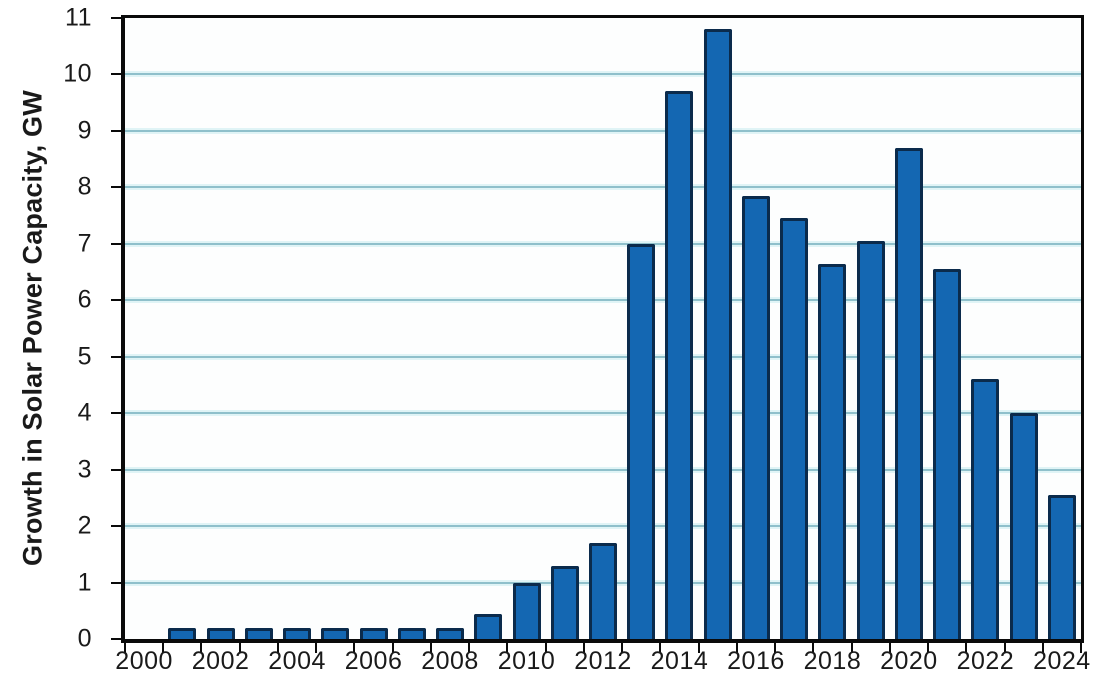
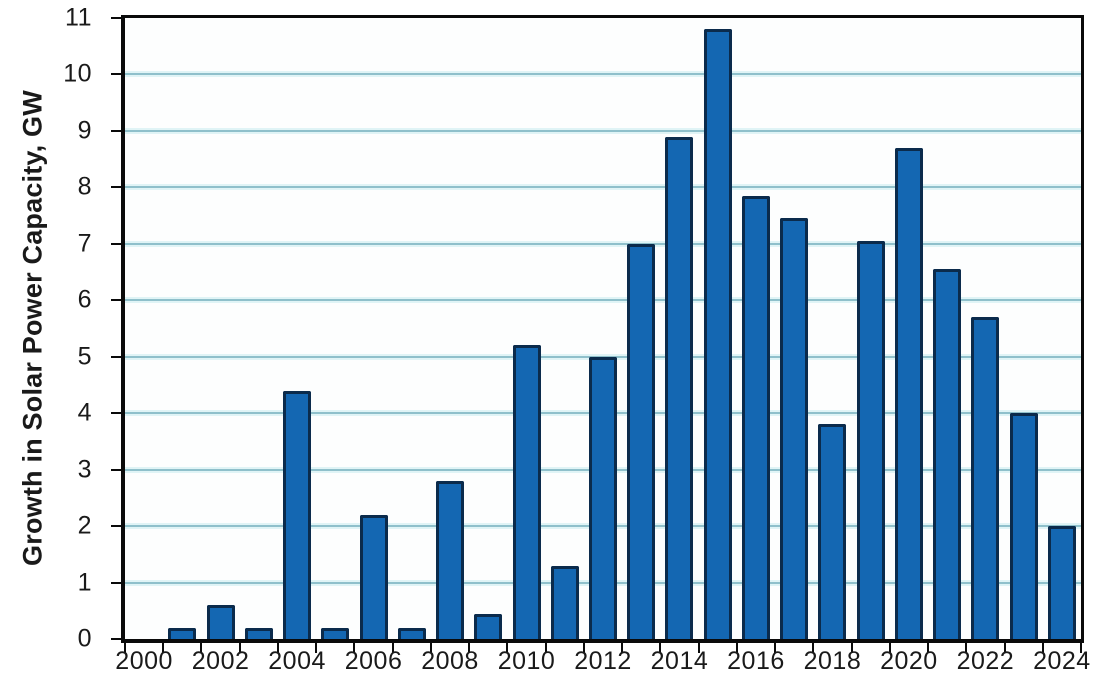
2002: 0.2 -> 0.6
2004: 0.2 -> 4.4
2006: 0.2 -> 2.2
2008: 0.2 -> 2.8
2010: 1.0 -> 5.2
2012: 1.7 -> 5.0
2014: 9.7 -> 8.9
2018: 6.7 -> 3.8
2022: 4.6 -> 5.7
2024: 2.5 -> 2.0
